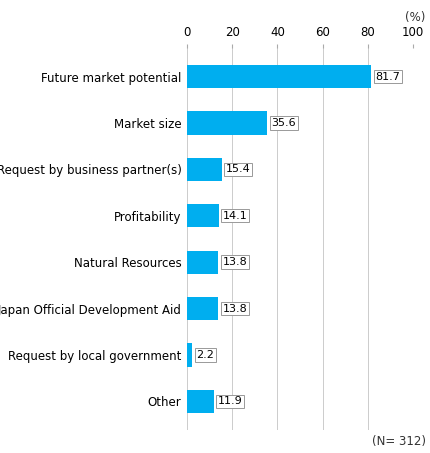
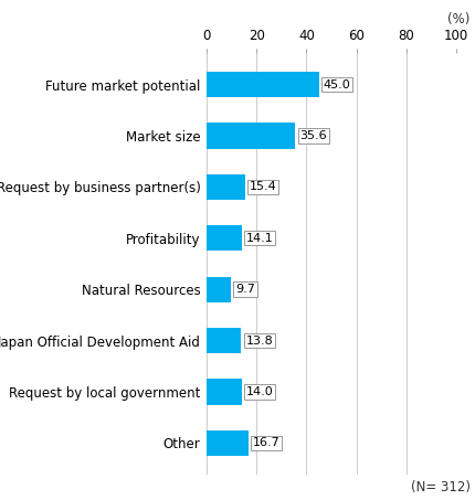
Future market potential: 81.7 -> 45.0
Natural Resources: 13.8 -> 9.7
Request by local government: 2.2 -> 14.0
Other: 11.9 -> 16.7
